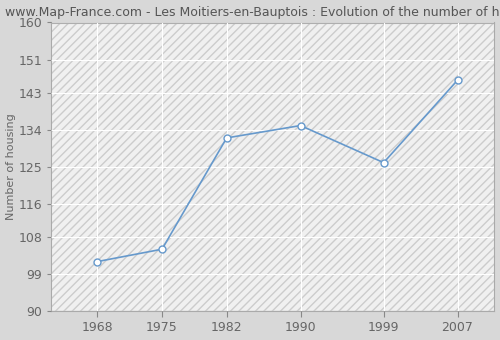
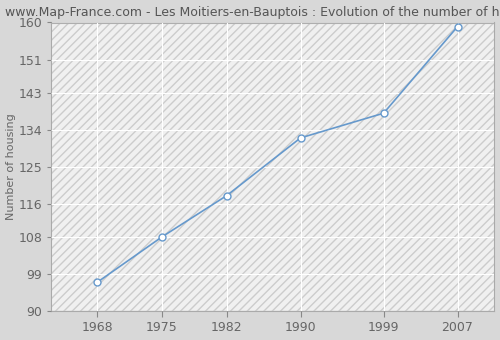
1968: 102 -> 97
1975: 105 -> 108
1982: 132 -> 118
1990: 135 -> 132
1999: 126 -> 138
2007: 146 -> 159
